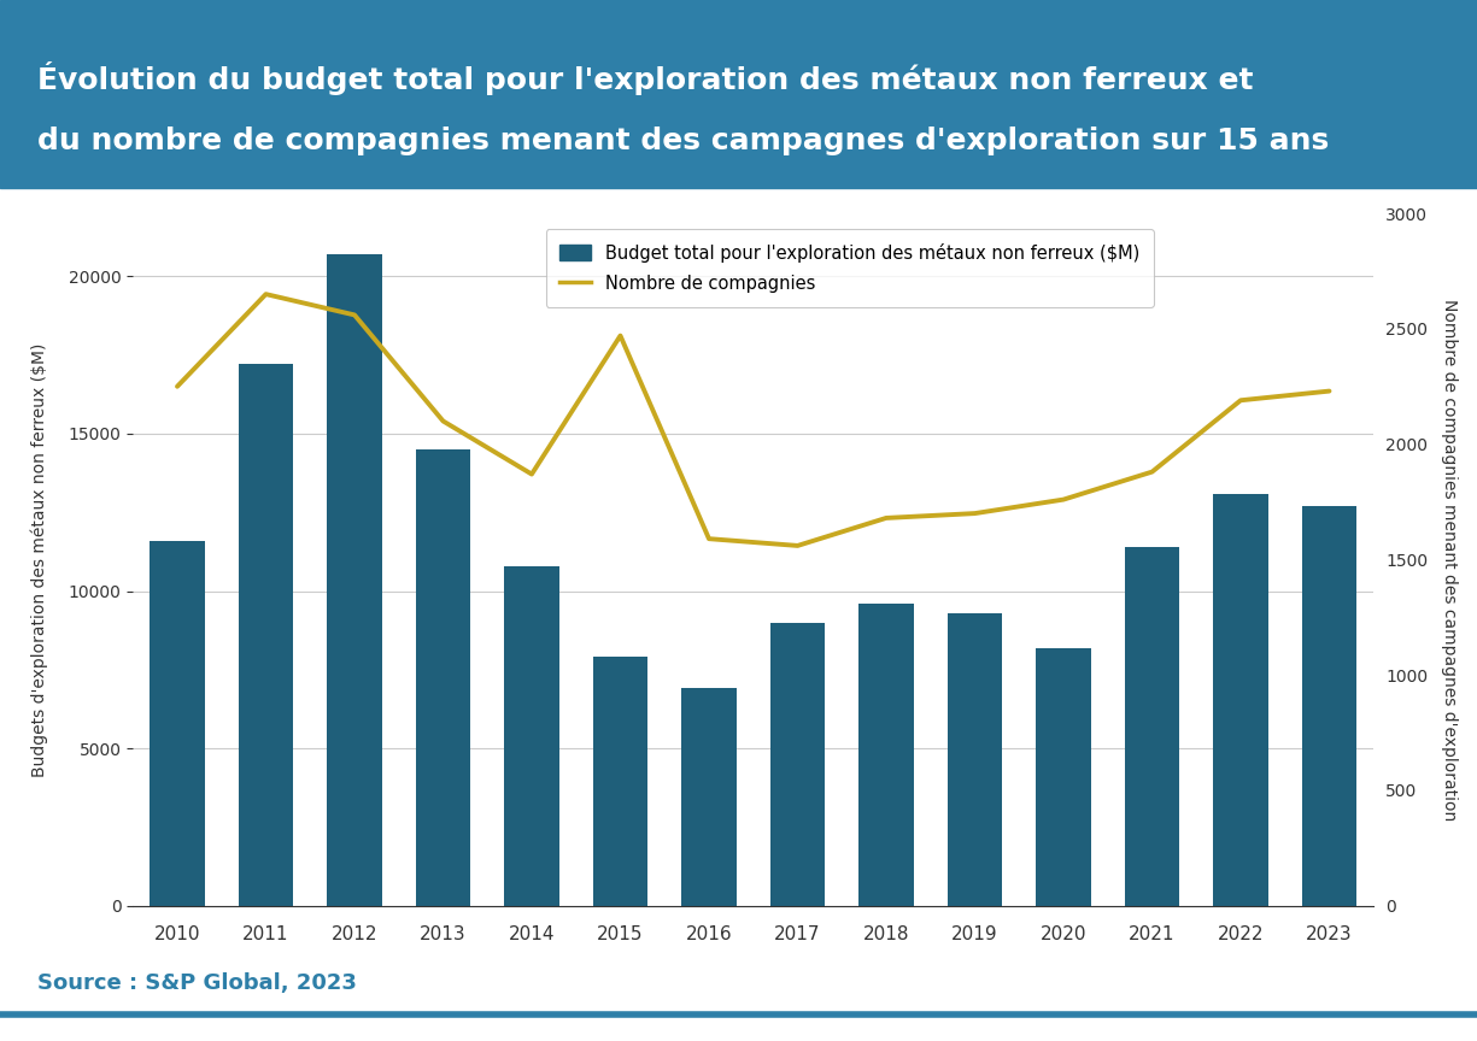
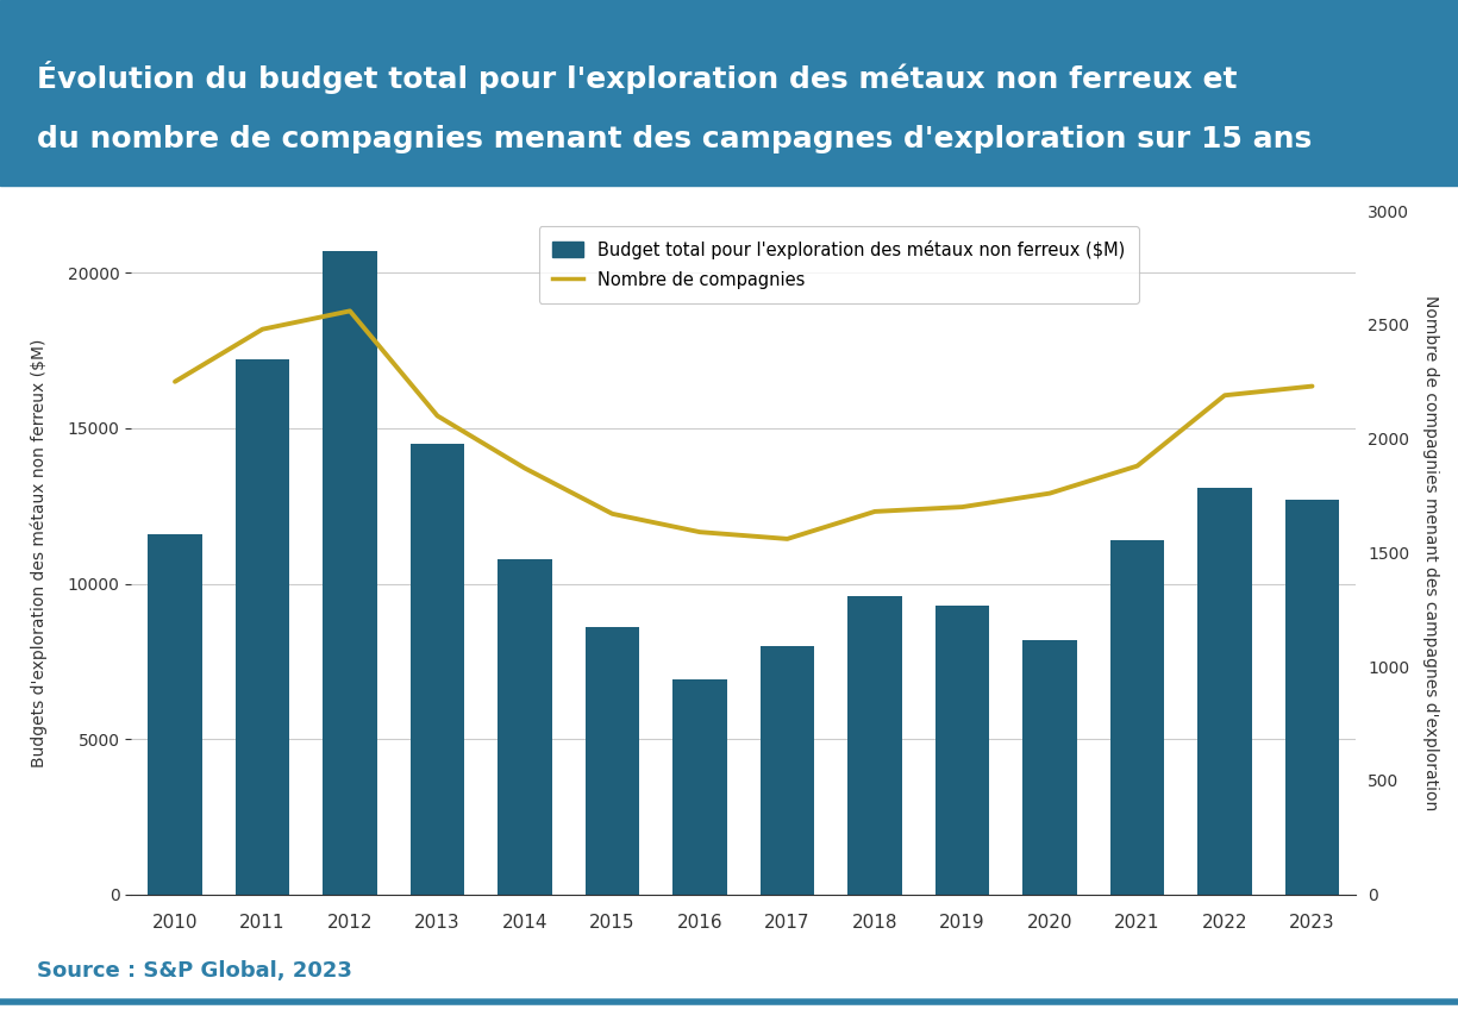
Nombre de compagnies/2011: 2650 -> 2480
Budget total pour l'exploration des métaux non ferreux ($M)/2015: 7900 -> 8600
Nombre de compagnies/2015: 2470 -> 1670
Budget total pour l'exploration des métaux non ferreux ($M)/2017: 9000 -> 8000
